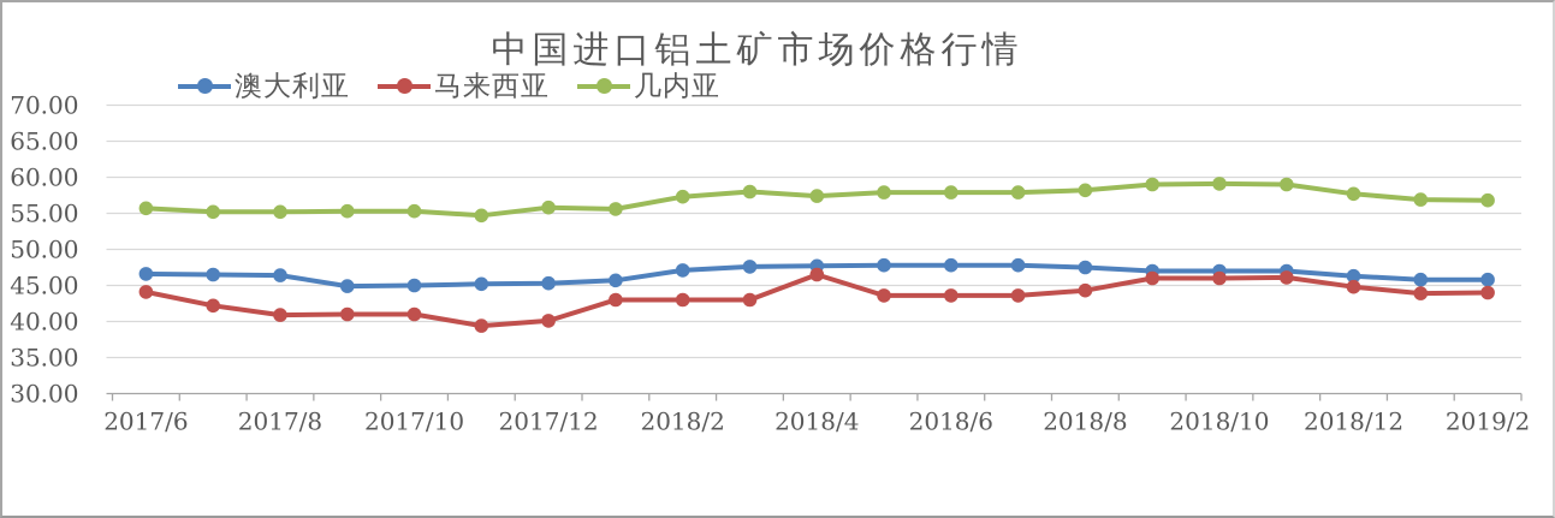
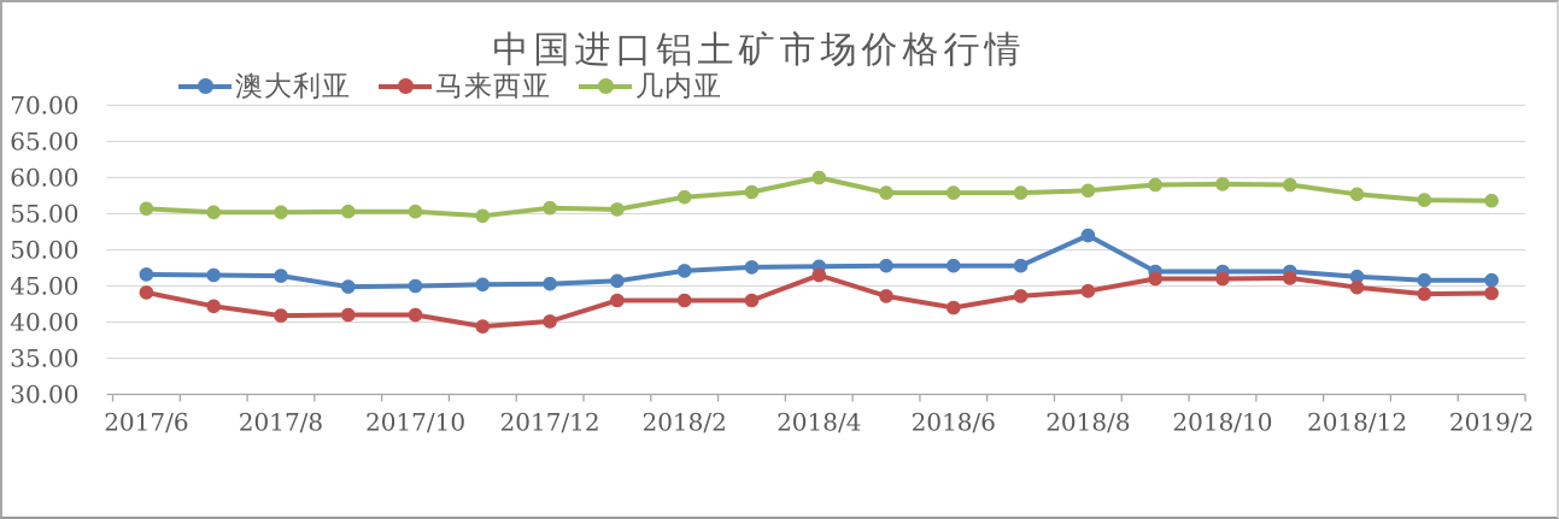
几内亚/2018/4: 57 -> 60
马来西亚/2018/6: 44 -> 42
澳大利亚/2018/8: 48 -> 52
